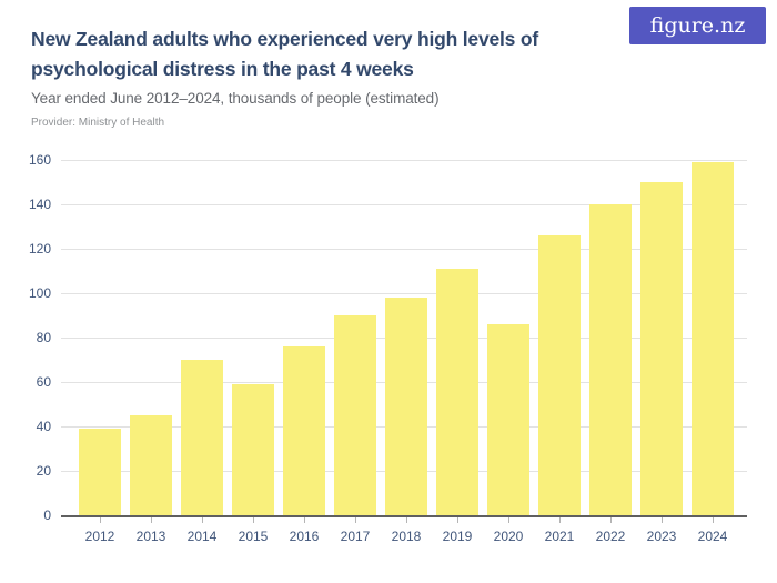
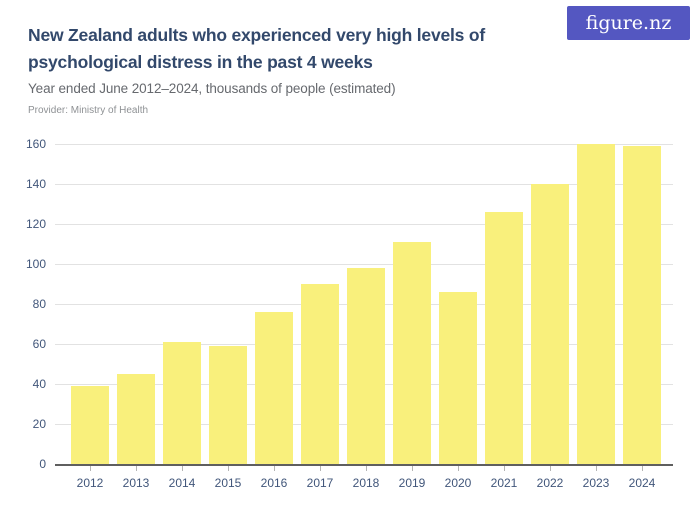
2014: 70 -> 61
2023: 150 -> 160
